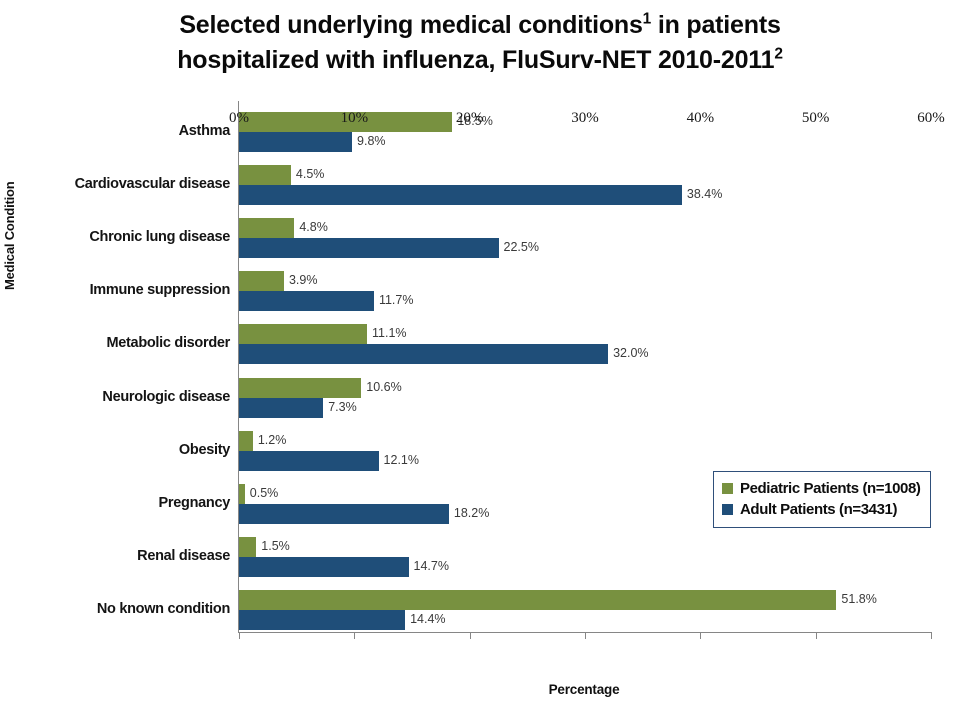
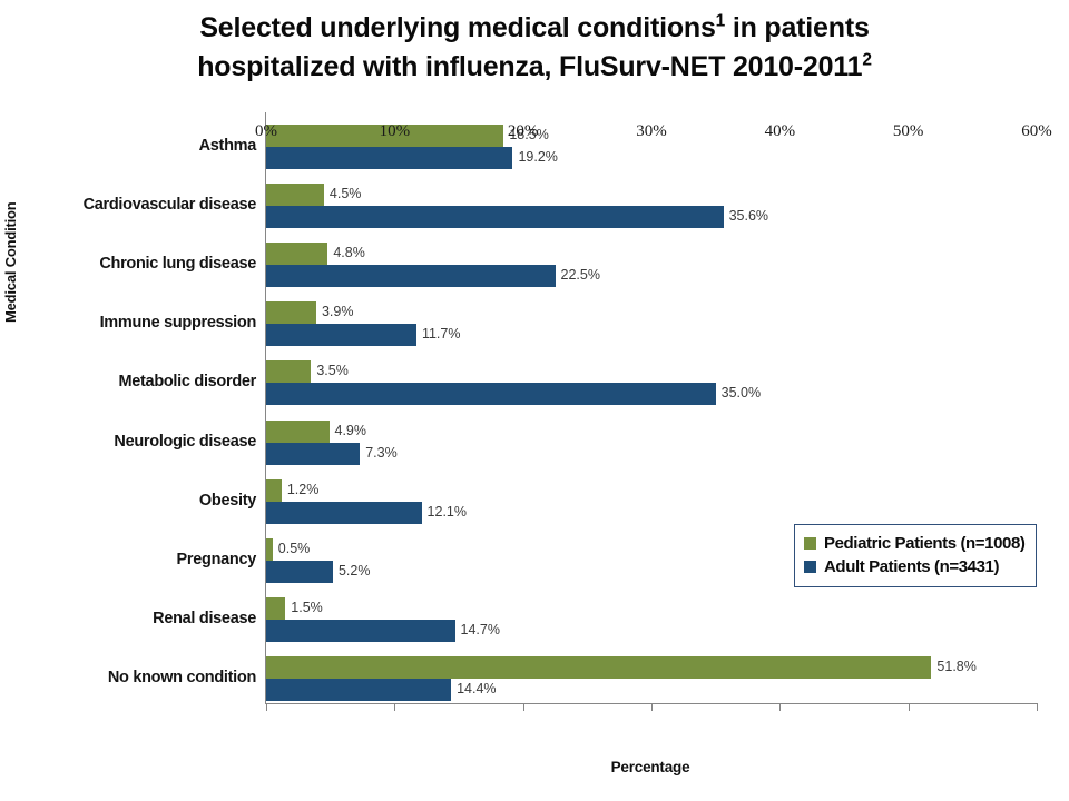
Adult Patients (n=3431)/Asthma: 9.8% -> 19.2%
Adult Patients (n=3431)/Cardiovascular disease: 38.4% -> 35.6%
Pediatric Patients (n=1008)/Metabolic disorder: 11.1% -> 3.5%
Adult Patients (n=3431)/Metabolic disorder: 32.0% -> 35.0%
Pediatric Patients (n=1008)/Neurologic disease: 10.6% -> 4.9%
Adult Patients (n=3431)/Pregnancy: 18.2% -> 5.2%
